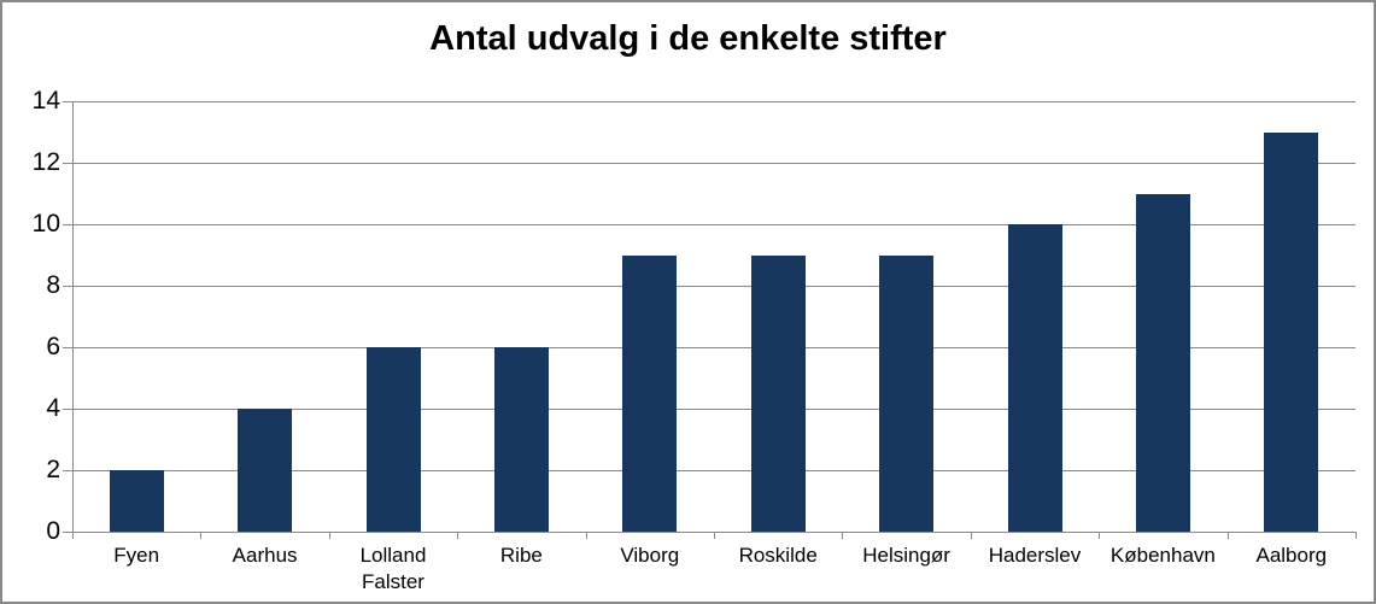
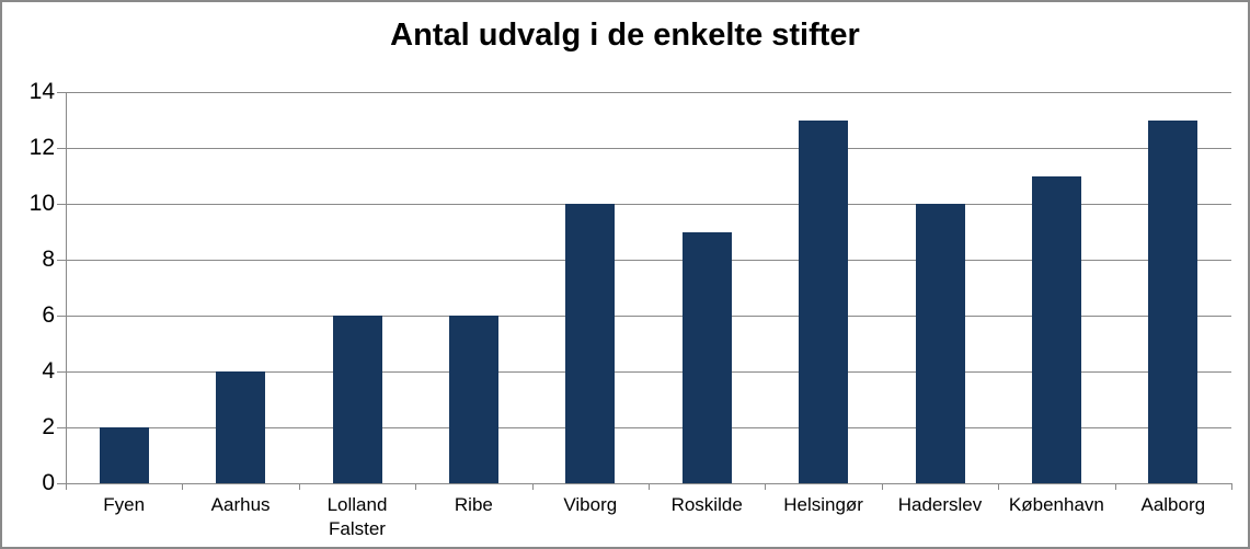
Viborg: 9 -> 10
Helsingør: 9 -> 13
